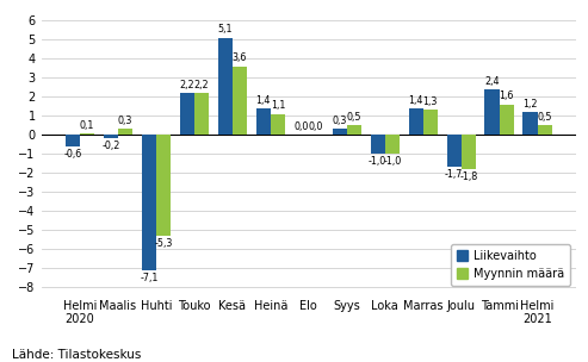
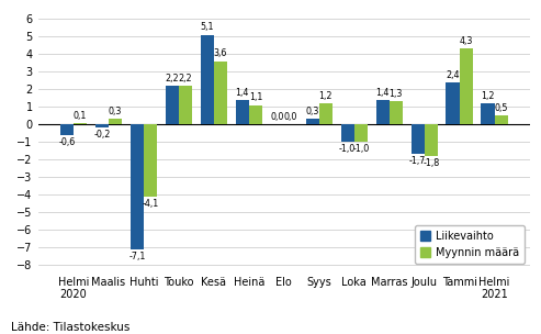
Myynnin määrä/Huhti: -5,3 -> -4,1
Myynnin määrä/Syys: 0,5 -> 1,2
Myynnin määrä/Tammi: 1,6 -> 4,3
